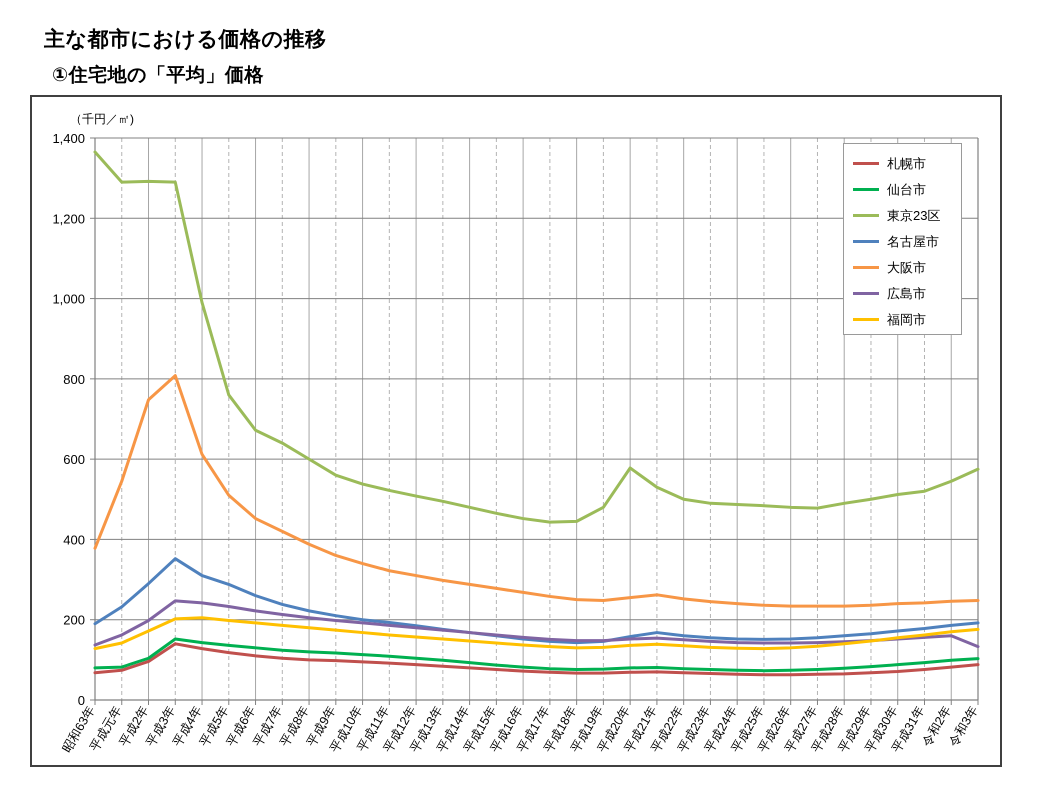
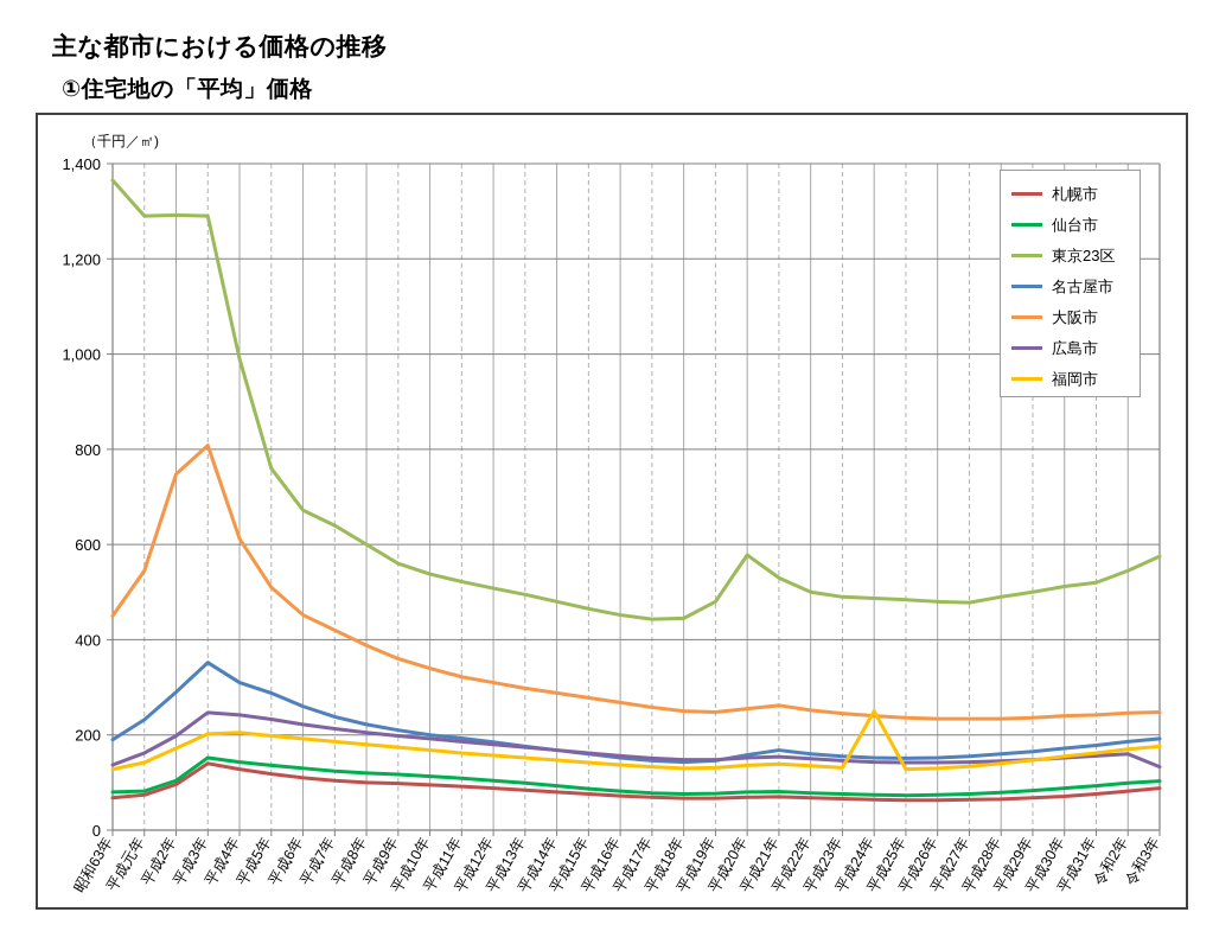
大阪市/昭和63年: 380 -> 450
福岡市/平成24年: 130 -> 250
